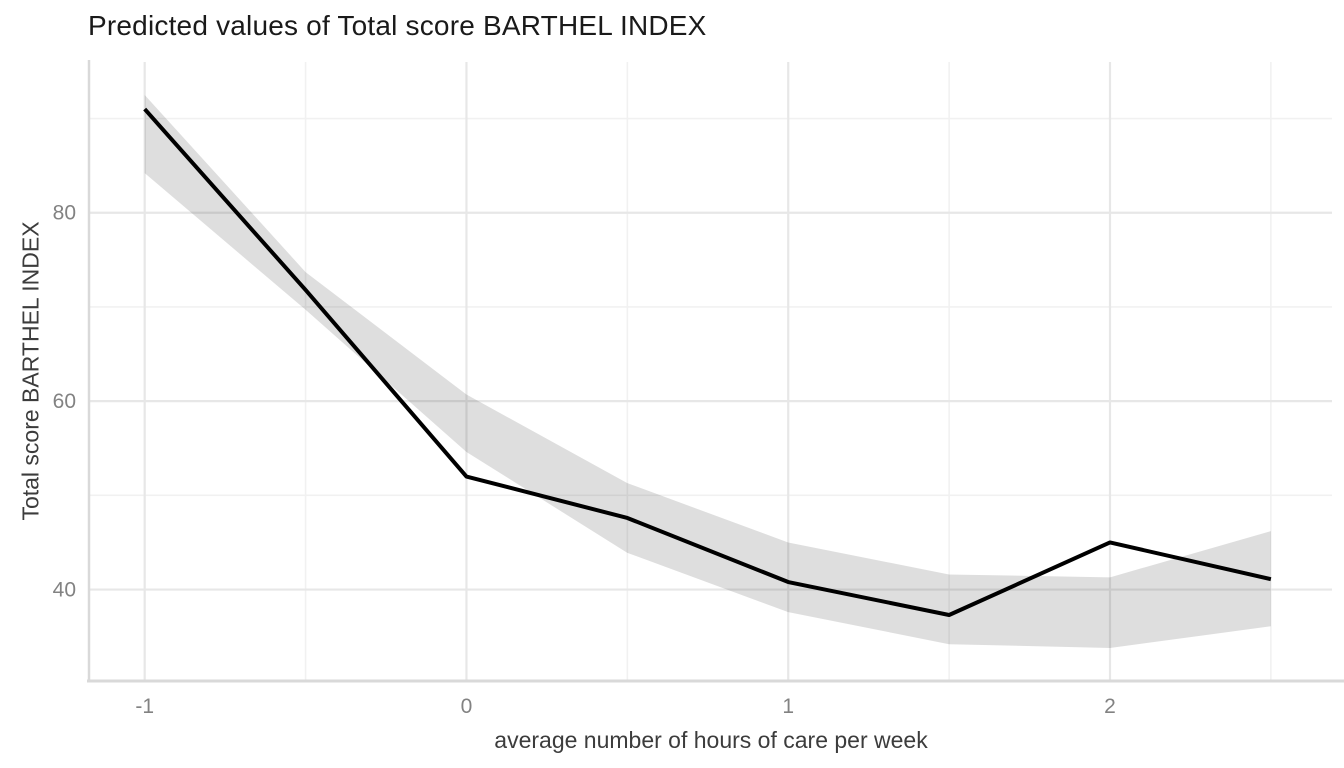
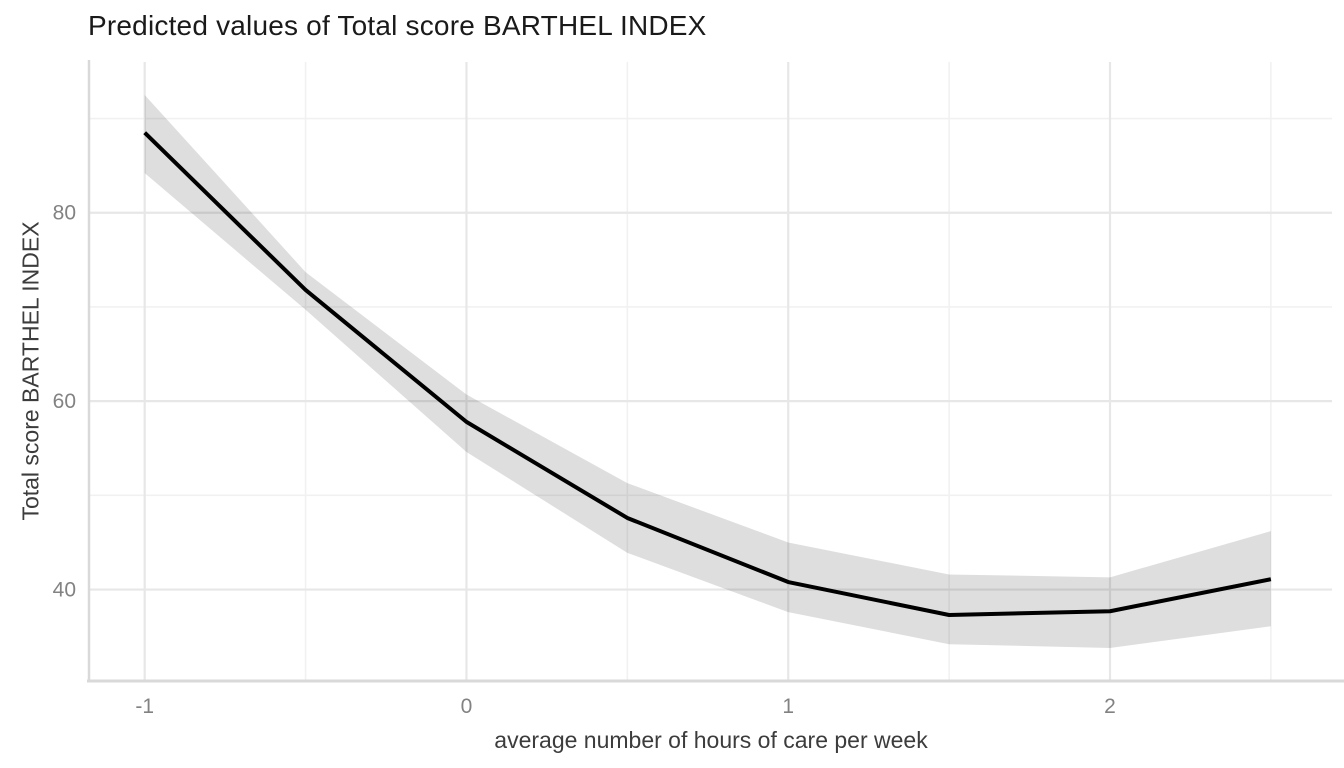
-1: 91 -> 88
0: 52 -> 58
2: 45 -> 38
